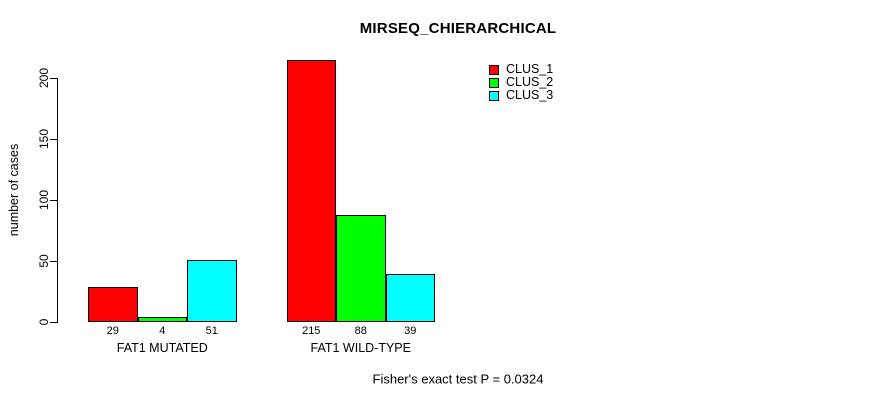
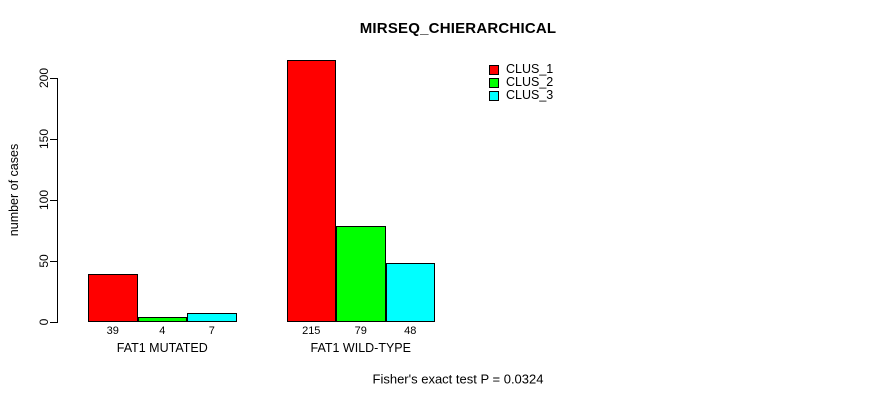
CLUS_1/FAT1 MUTATED: 29 -> 39
CLUS_3/FAT1 MUTATED: 51 -> 7
CLUS_2/FAT1 WILD-TYPE: 88 -> 79
CLUS_3/FAT1 WILD-TYPE: 39 -> 48
